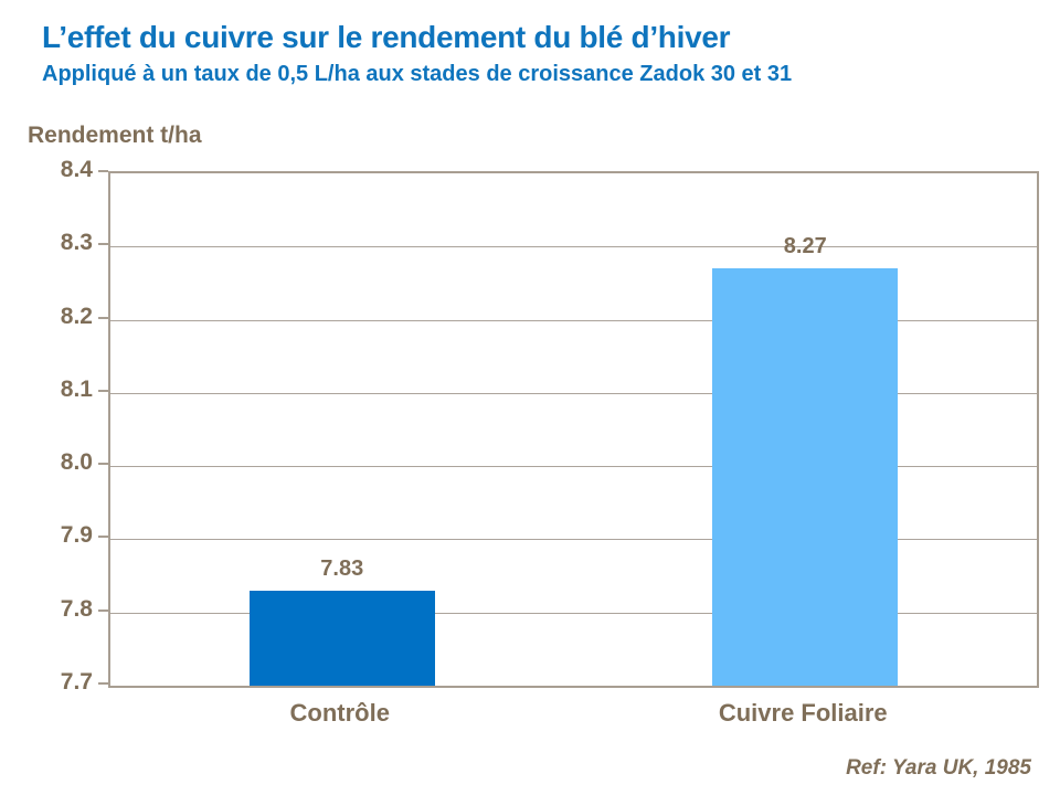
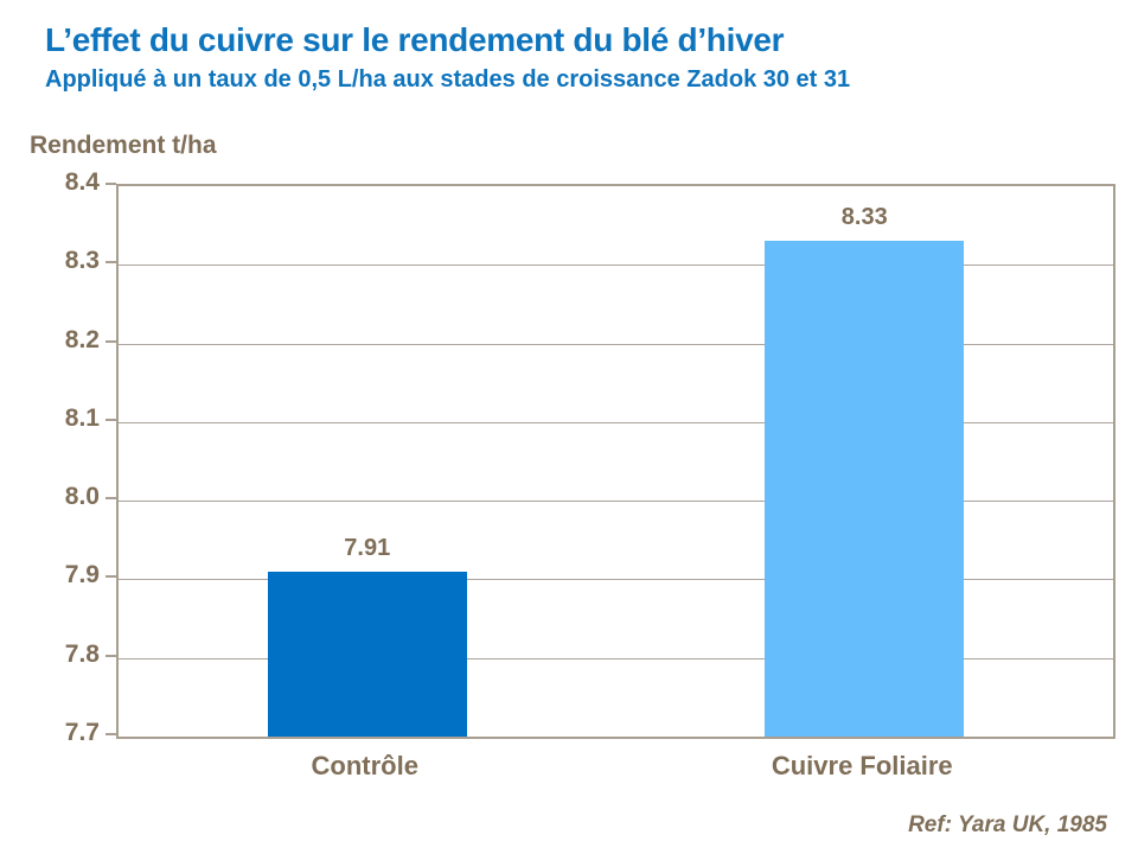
Contrôle: 7.83 -> 7.91
Cuivre Foliaire: 8.27 -> 8.33
